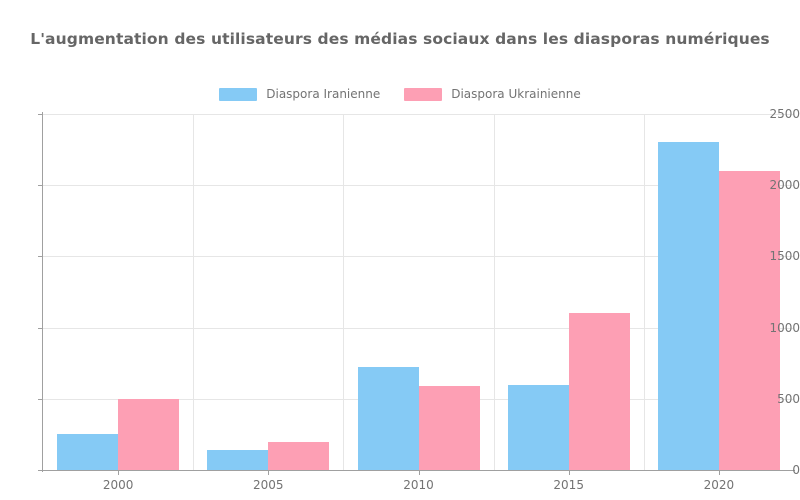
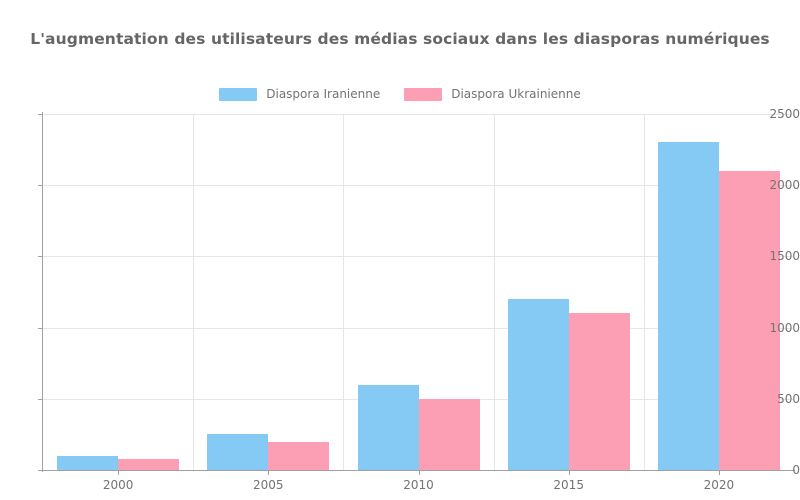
Diaspora Iranienne/2000: 250 -> 100
Diaspora Ukrainienne/2000: 500 -> 80
Diaspora Iranienne/2005: 140 -> 250
Diaspora Iranienne/2010: 720 -> 600
Diaspora Ukrainienne/2010: 590 -> 500
Diaspora Iranienne/2015: 600 -> 1200
